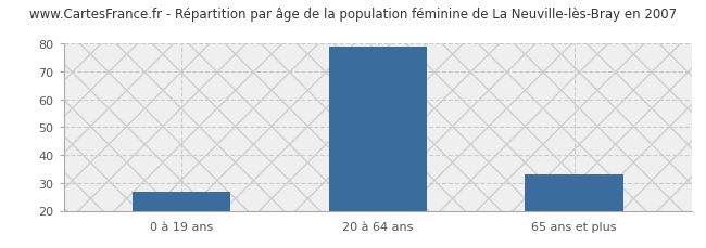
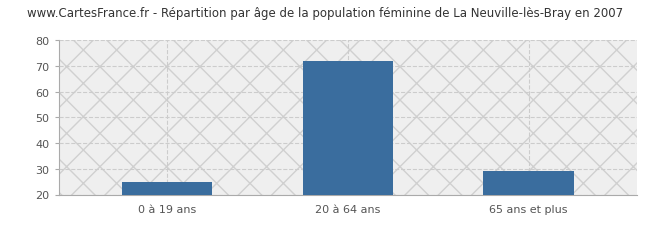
0 à 19 ans: 27 -> 25
20 à 64 ans: 79 -> 72
65 ans et plus: 33 -> 29
